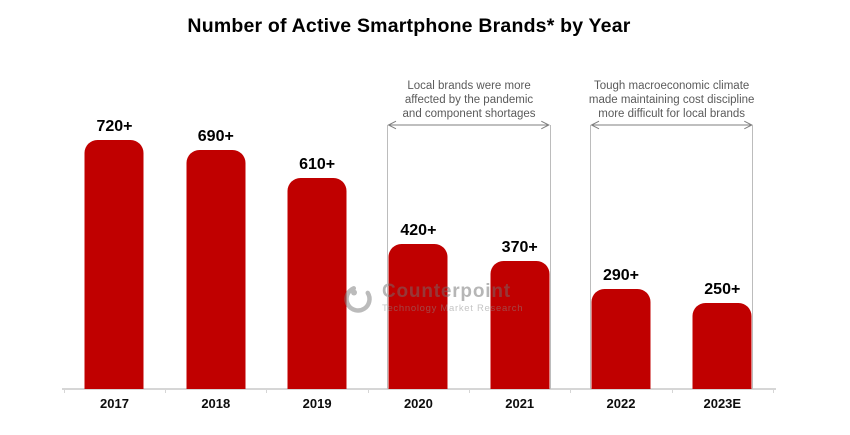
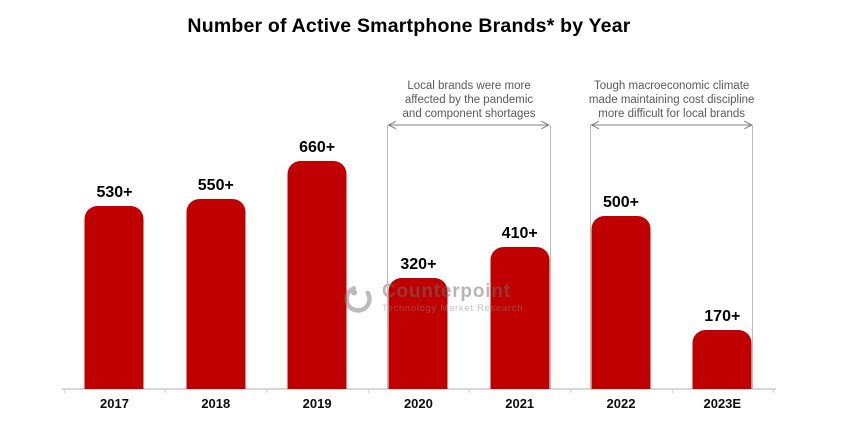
2017: 720 -> 530
2018: 690 -> 550
2019: 610 -> 660
2020: 420 -> 320
2021: 370 -> 410
2022: 290 -> 500
2023E: 250 -> 170
